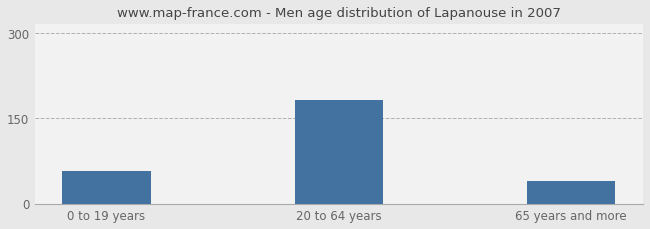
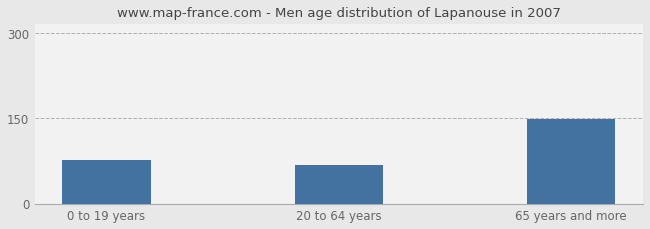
0 to 19 years: 57 -> 76
20 to 64 years: 182 -> 68
65 years and more: 40 -> 148
